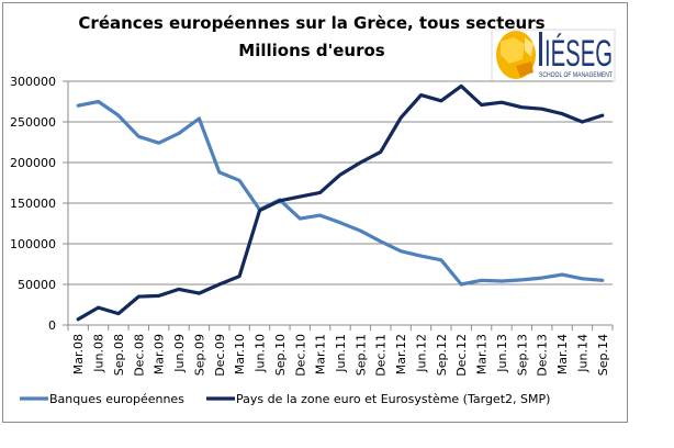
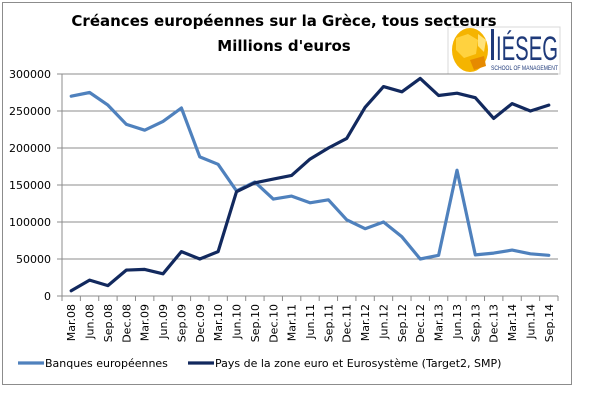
Pays de la zone euro et Eurosystème (Target2, SMP)/Jun.09: 40000 -> 30000
Pays de la zone euro et Eurosystème (Target2, SMP)/Sep.09: 40000 -> 60000
Banques européennes/Sep.11: 120000 -> 130000
Banques européennes/Jun.12: 80000 -> 100000
Banques européennes/Jun.13: 50000 -> 170000
Pays de la zone euro et Eurosystème (Target2, SMP)/Dec.13: 270000 -> 240000
